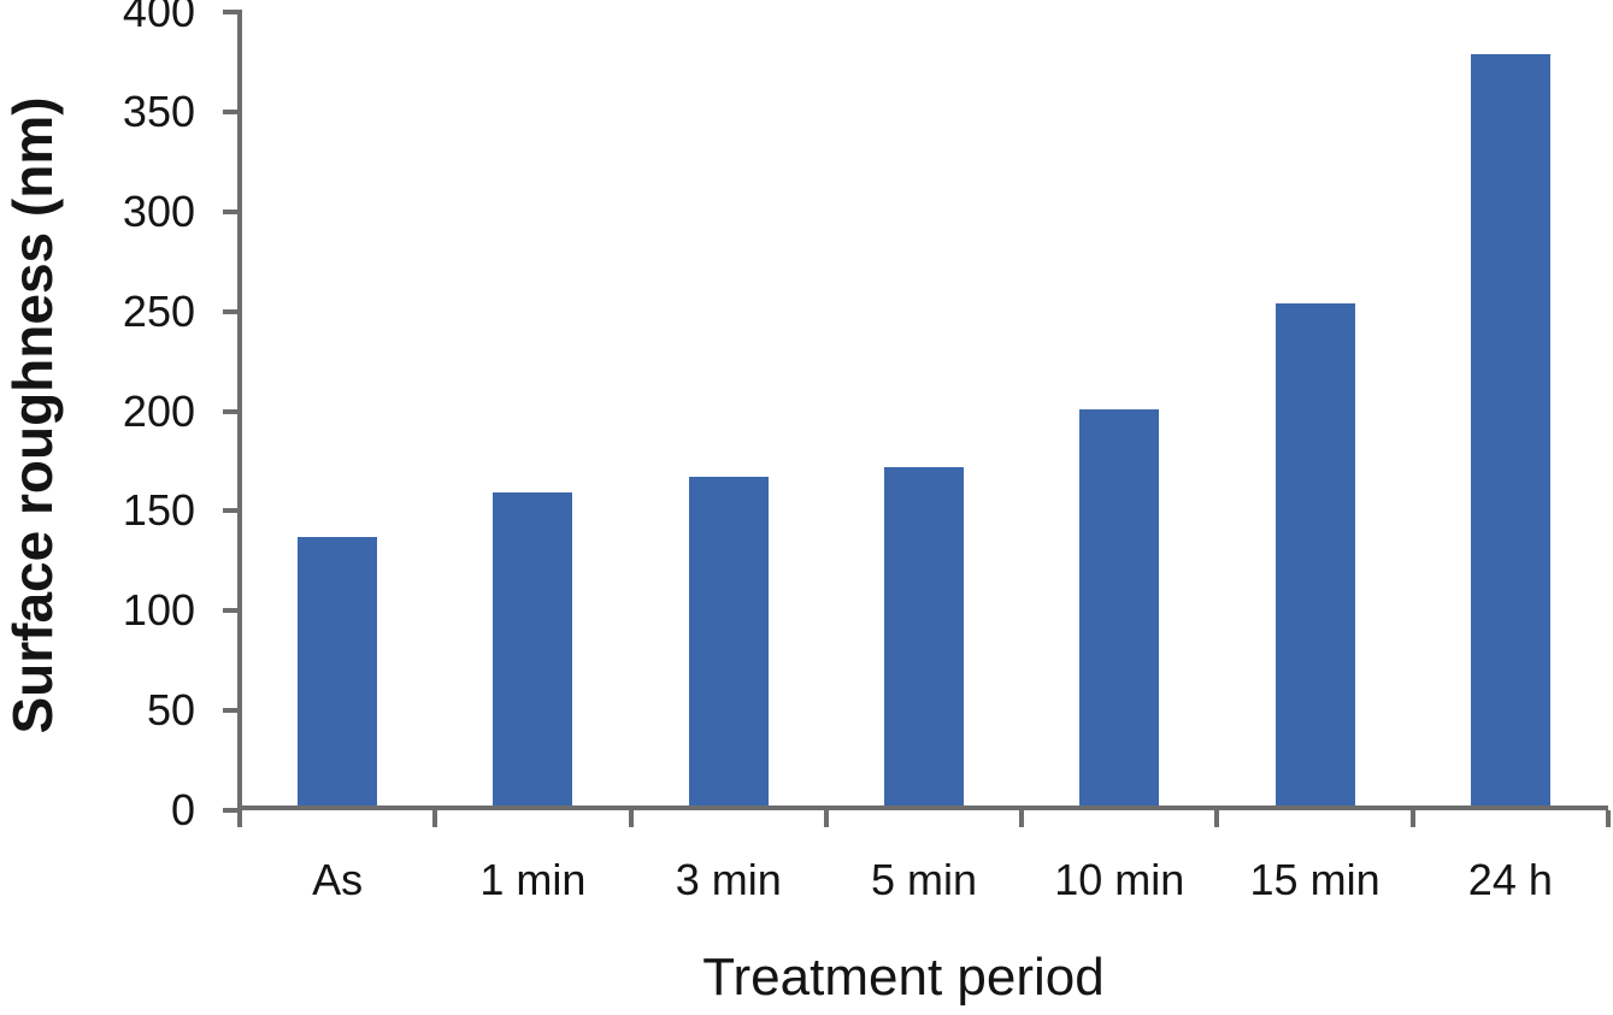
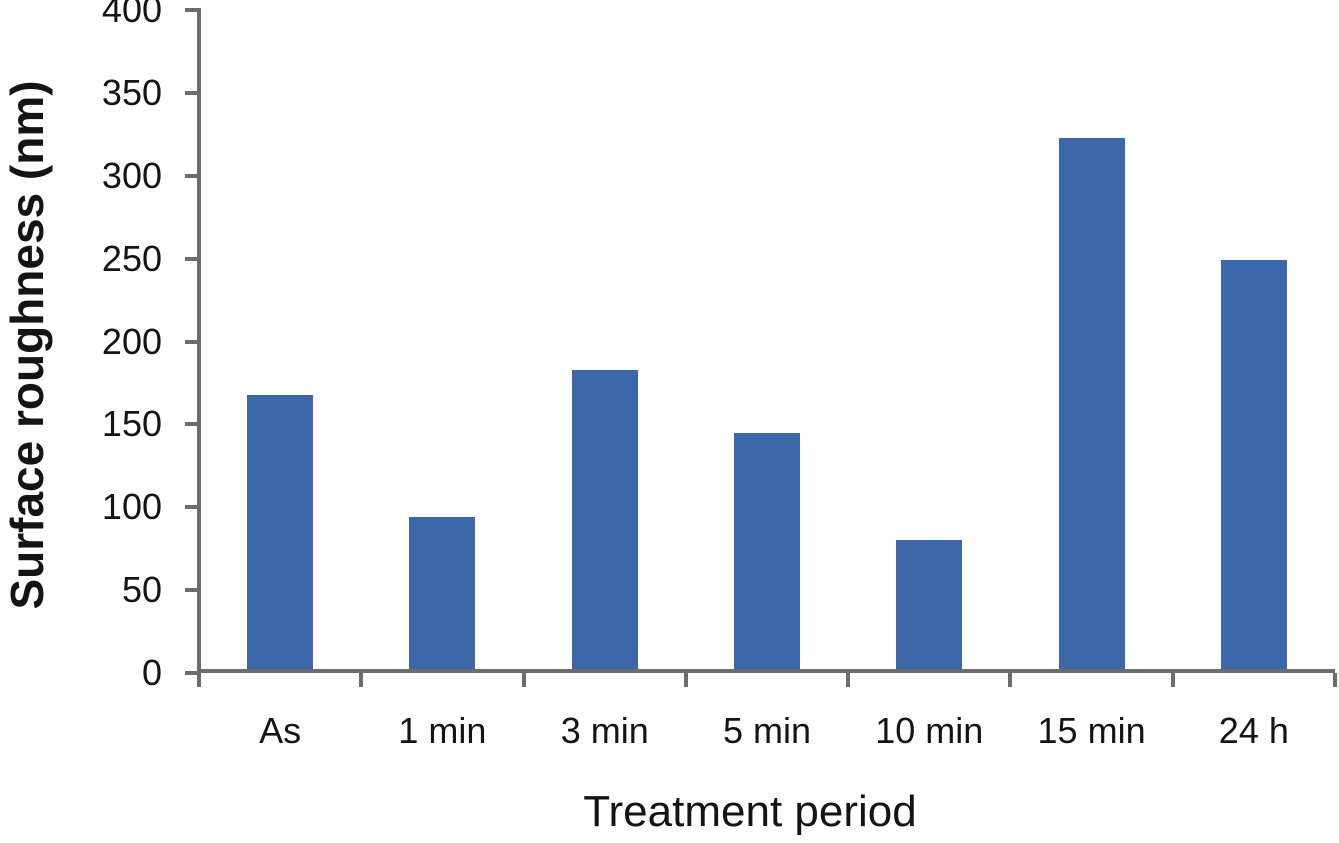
As: 137 -> 168
1 min: 159 -> 94
3 min: 167 -> 183
5 min: 172 -> 145
10 min: 201 -> 80
15 min: 254 -> 323
24 h: 379 -> 249
